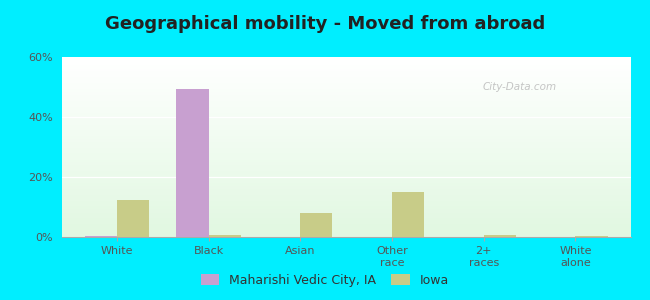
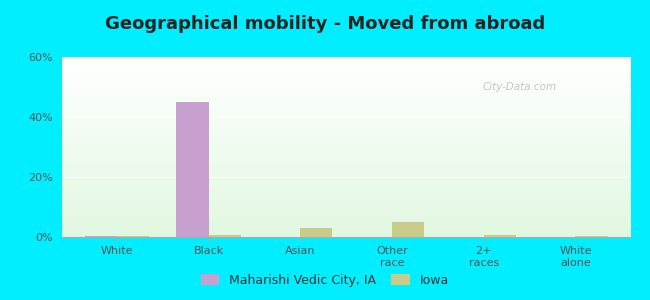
Iowa/White: 12.5% -> 0.3%
Maharishi Vedic City, IA/Black: 49.5% -> 45.0%
Iowa/Asian: 8.0% -> 3.0%
Iowa/Other race: 15.0% -> 5.0%
